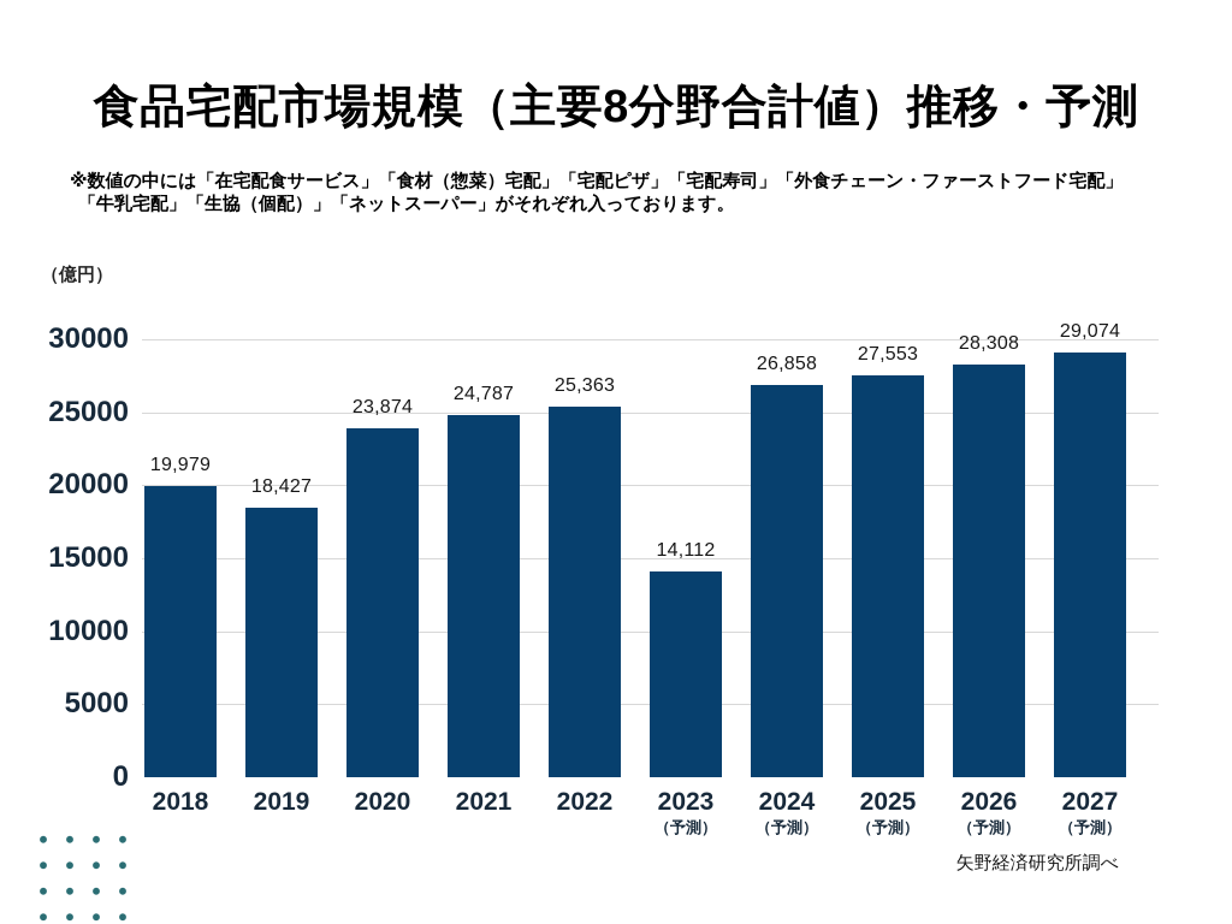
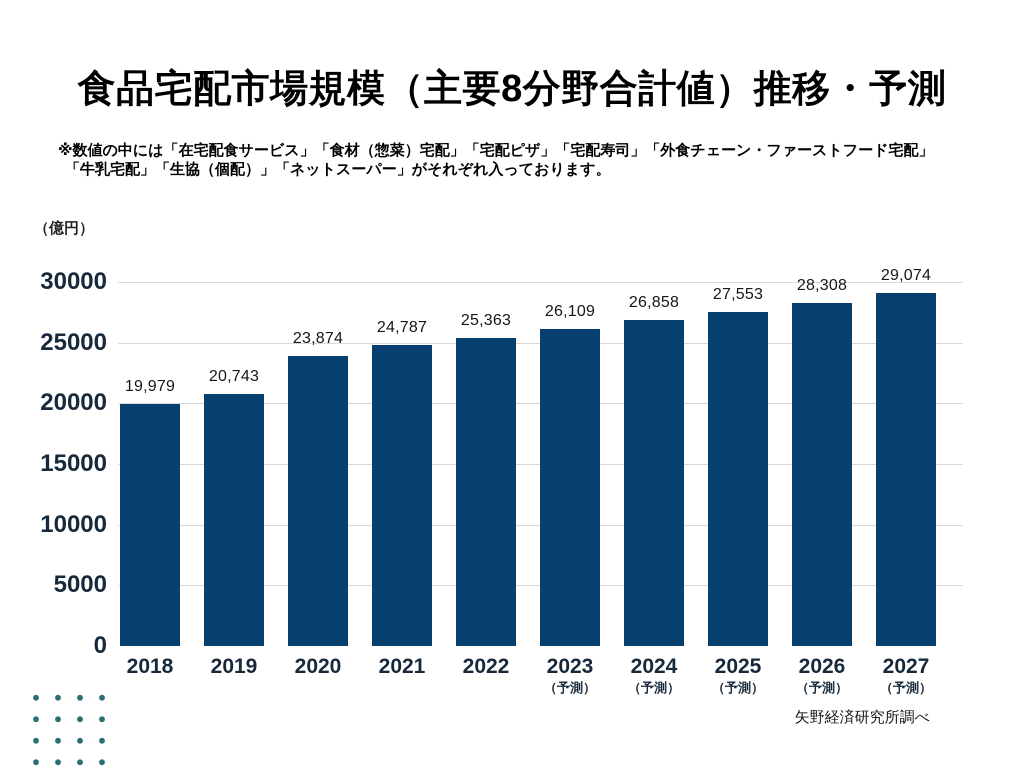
2019: 18,427 -> 20,743
2023: 14,112 -> 26,109
